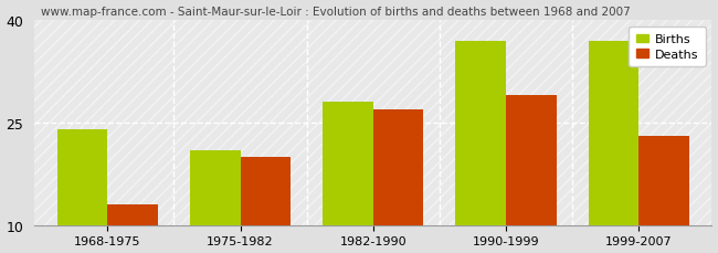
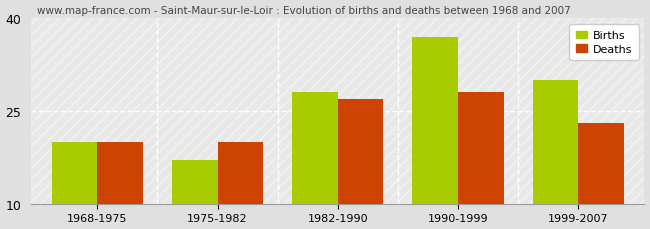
Births/1968-1975: 24 -> 20
Deaths/1968-1975: 13 -> 20
Births/1975-1982: 21 -> 17
Deaths/1990-1999: 29 -> 28
Births/1999-2007: 37 -> 30
